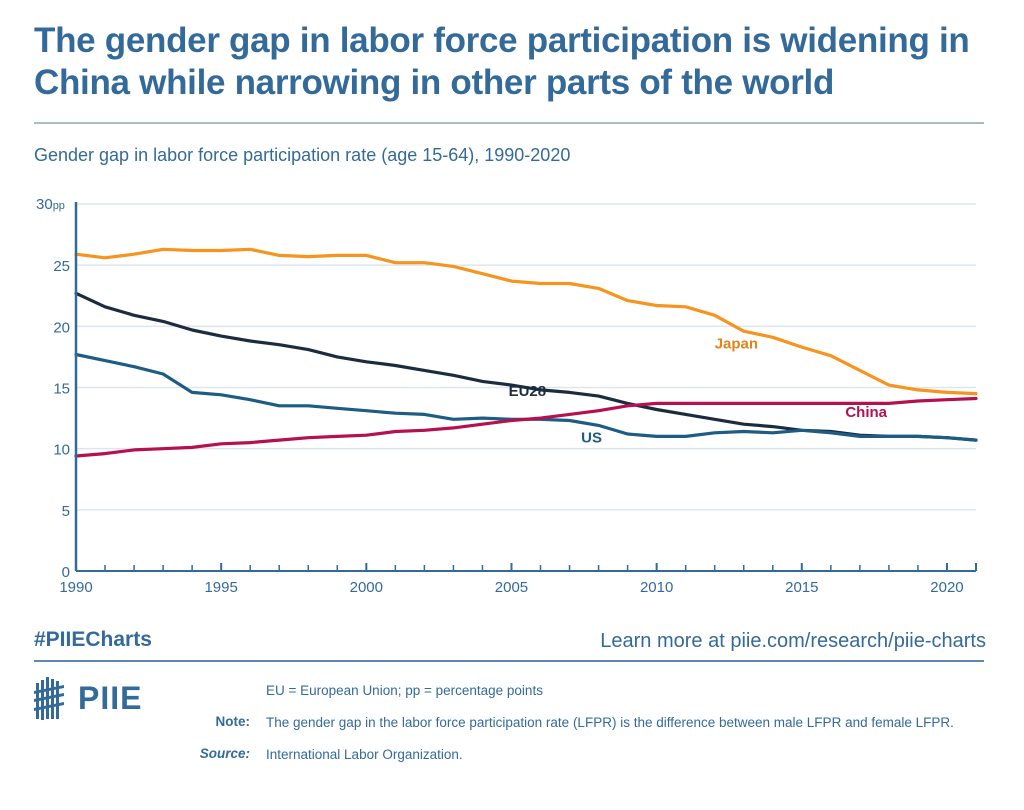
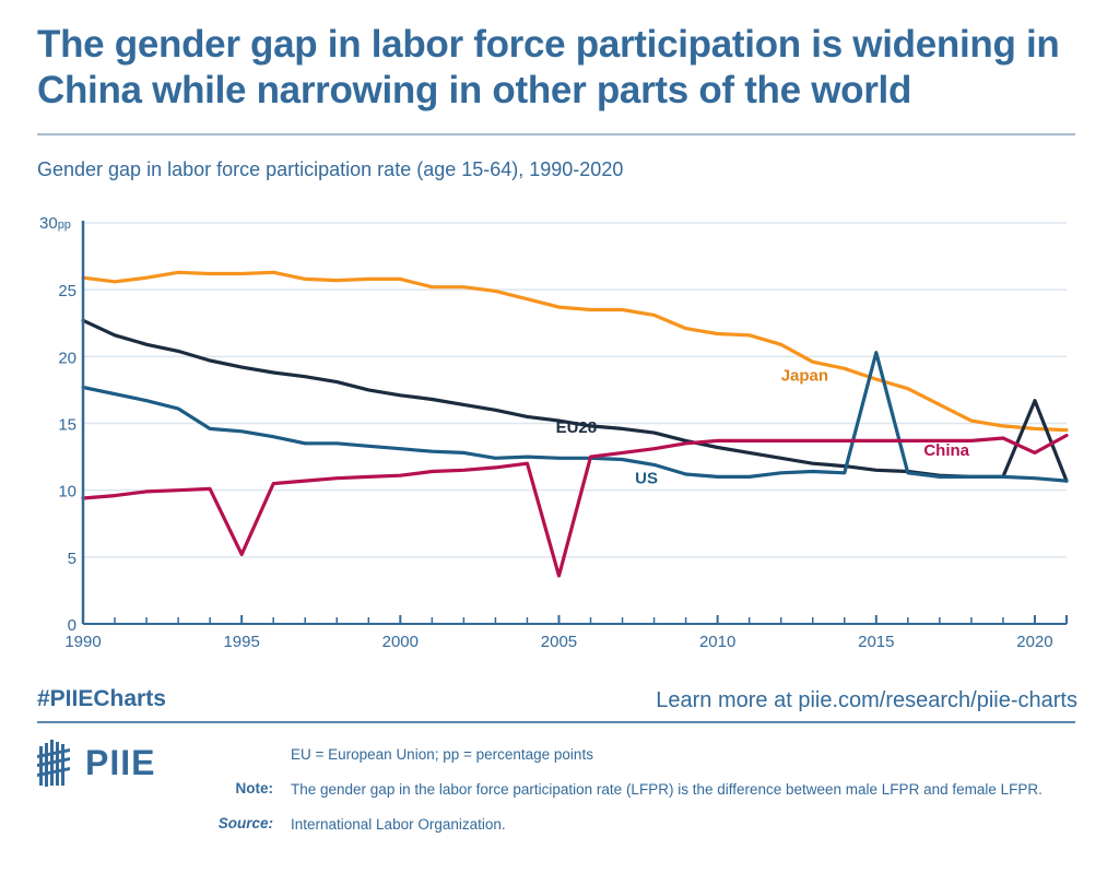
China/1995: 10.4 -> 5.2
China/2005: 12.3 -> 3.6
US/2015: 11.5 -> 20.3
EU28/2020: 10.9 -> 16.7
China/2020: 14.0 -> 12.8
